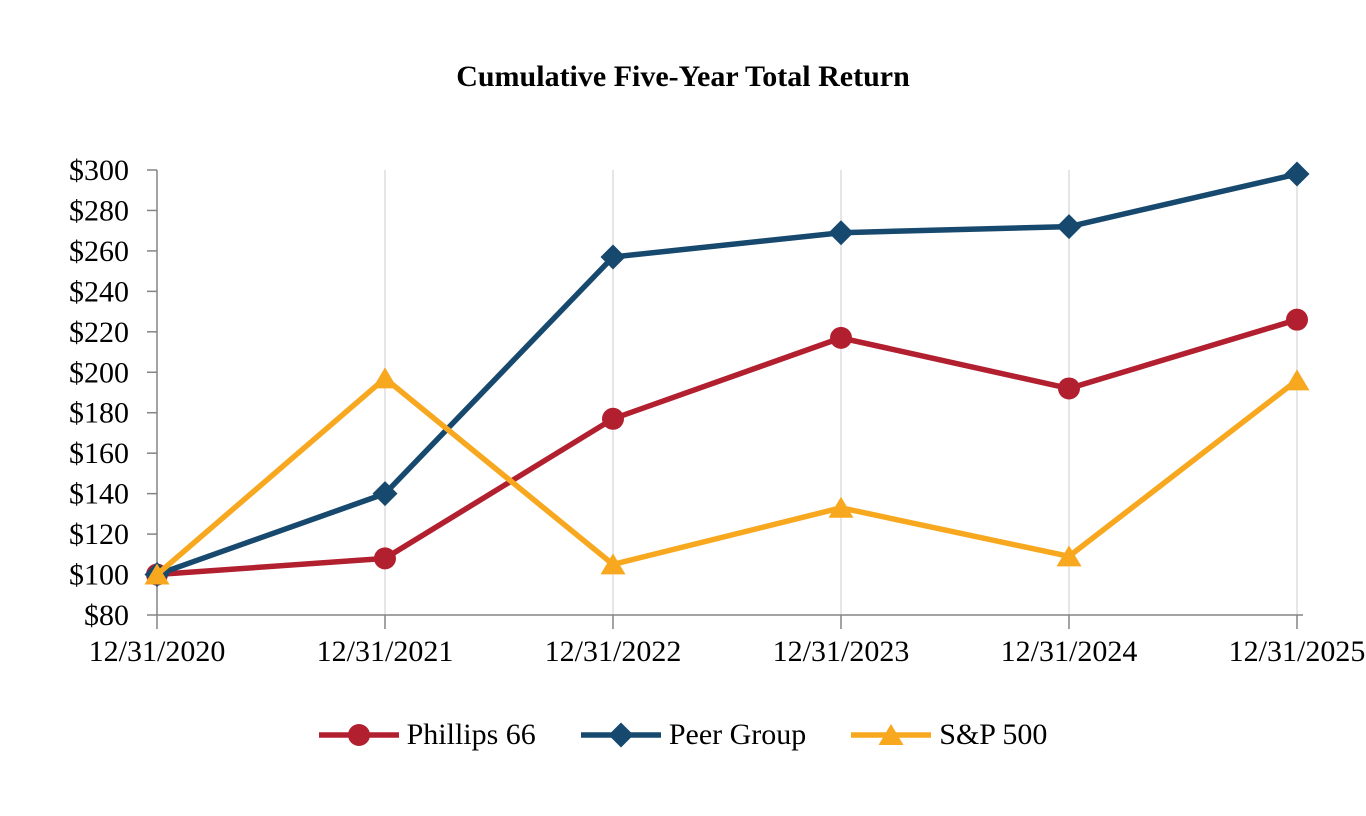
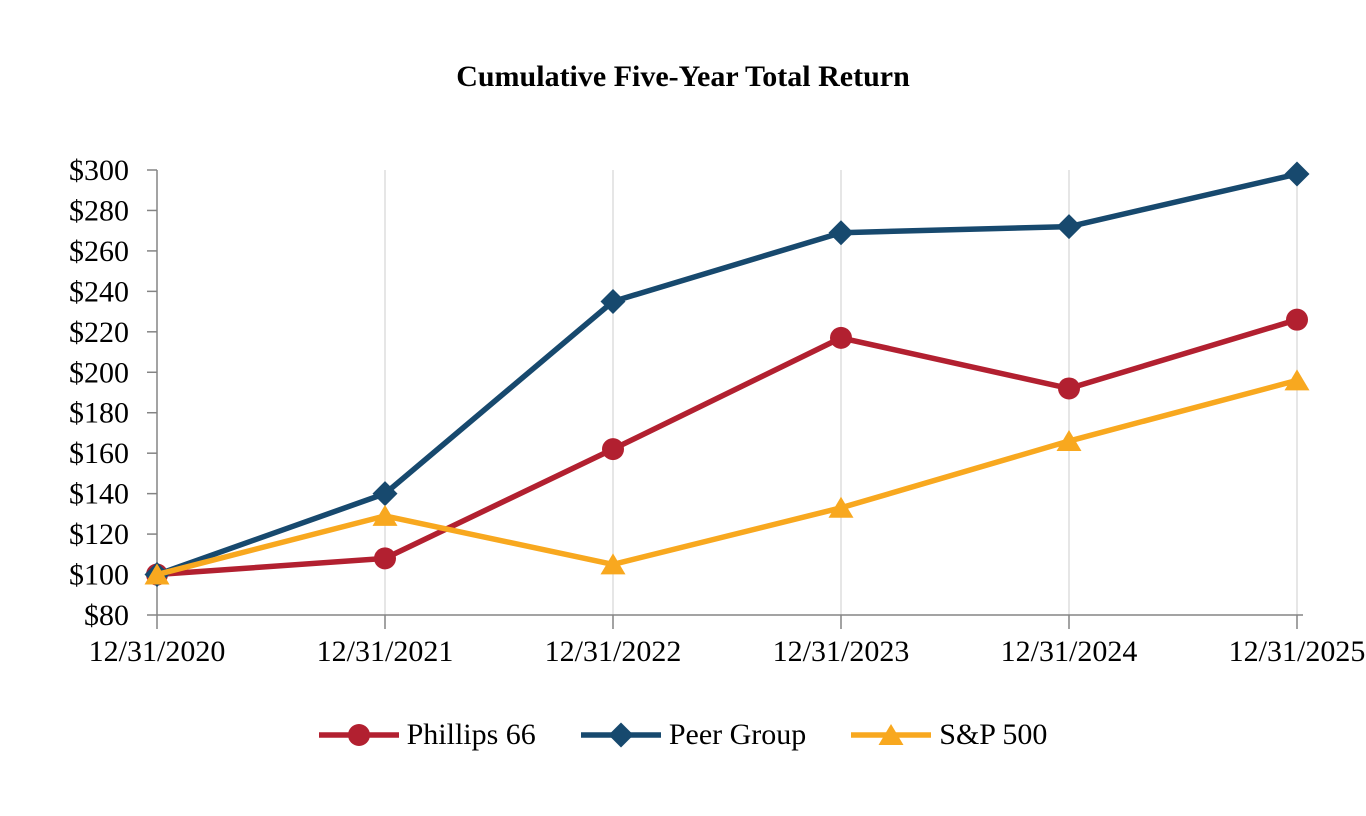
S&P 500/12/31/2021: $197 -> $129
Phillips 66/12/31/2022: $177 -> $162
Peer Group/12/31/2022: $257 -> $235
S&P 500/12/31/2024: $109 -> $166
